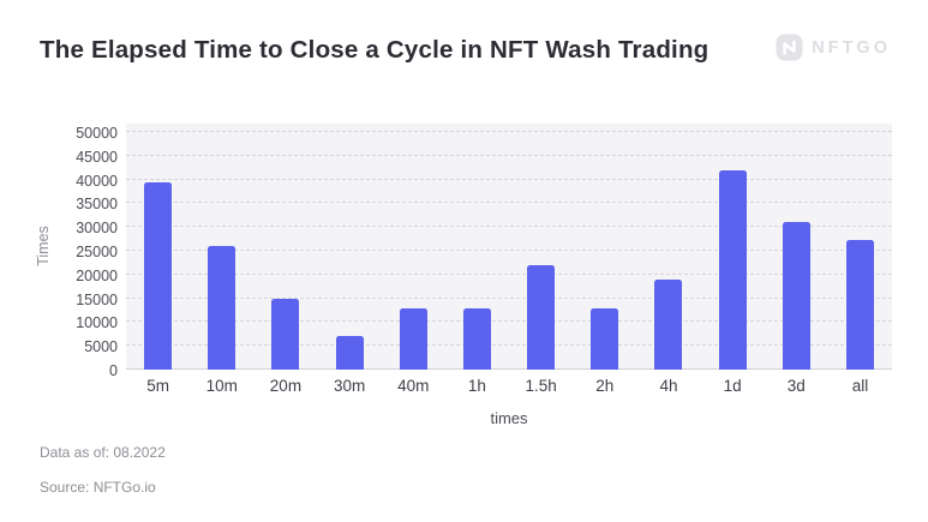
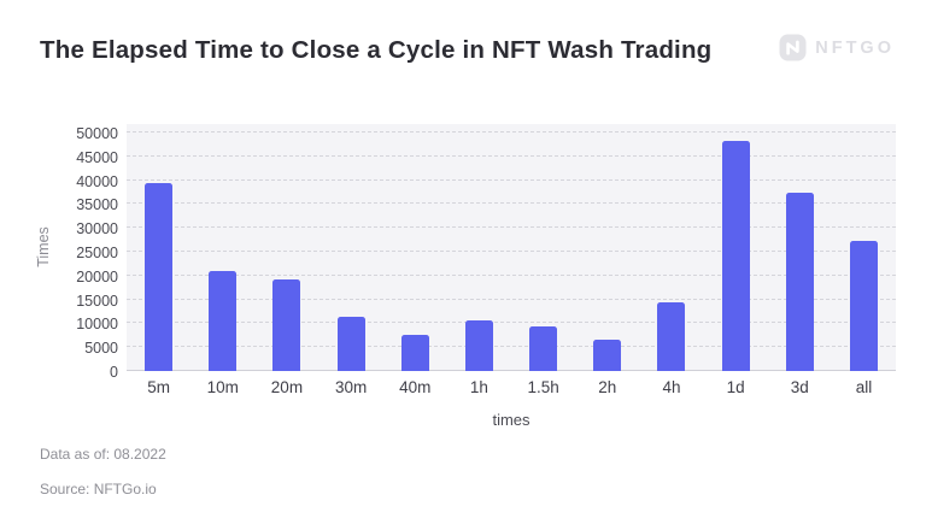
10m: 26000 -> 21000
20m: 15000 -> 19000
30m: 7000 -> 11000
40m: 13000 -> 8000
1h: 13000 -> 11000
1.5h: 22000 -> 9000
2h: 13000 -> 7000
4h: 19000 -> 14000
1d: 42000 -> 48000
3d: 31000 -> 38000
